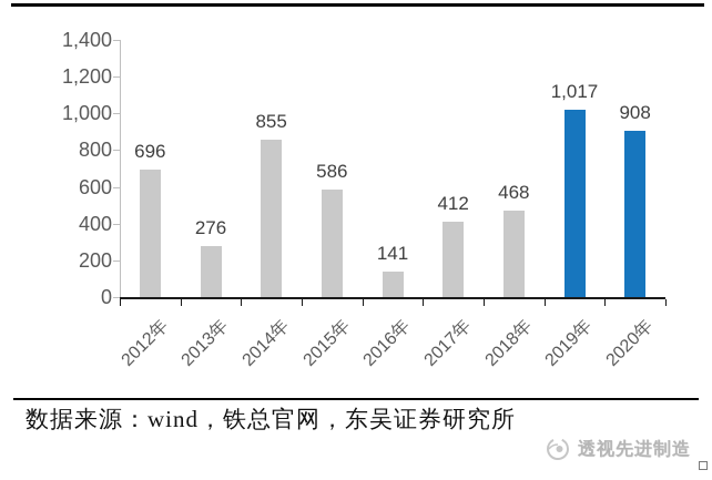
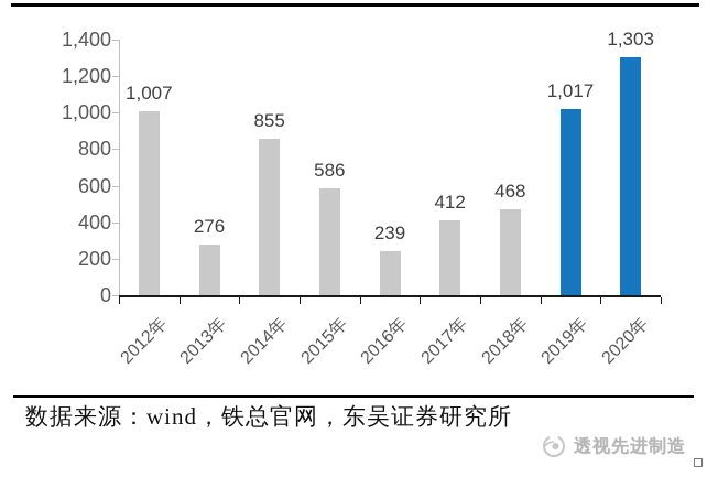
2012年: 696 -> 1,007
2016年: 141 -> 239
2020年: 908 -> 1,303
